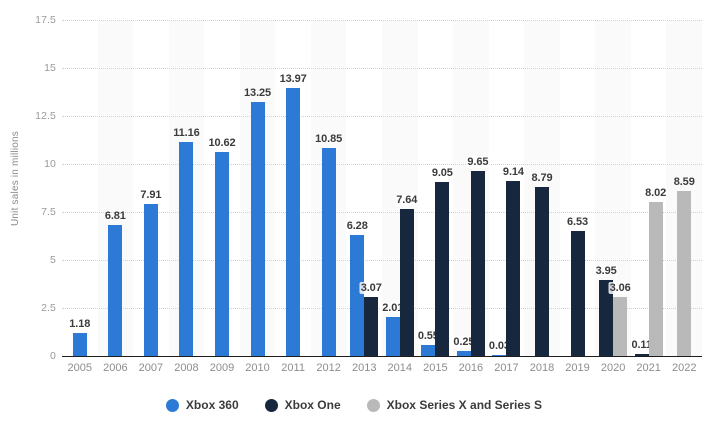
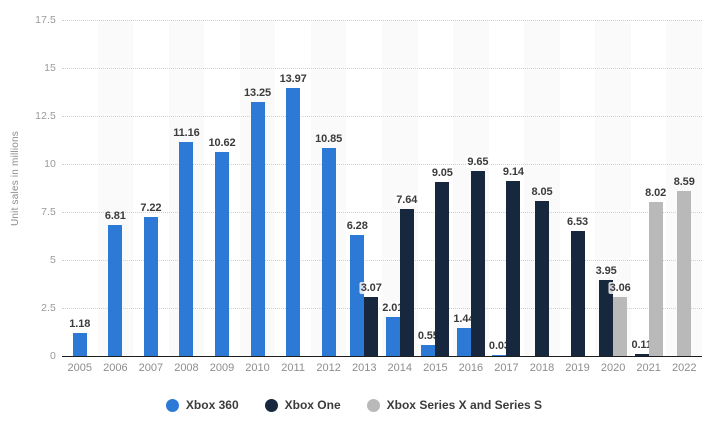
Xbox 360/2007: 7.91 -> 7.22
Xbox 360/2016: 0.25 -> 1.44
Xbox One/2018: 8.79 -> 8.05
